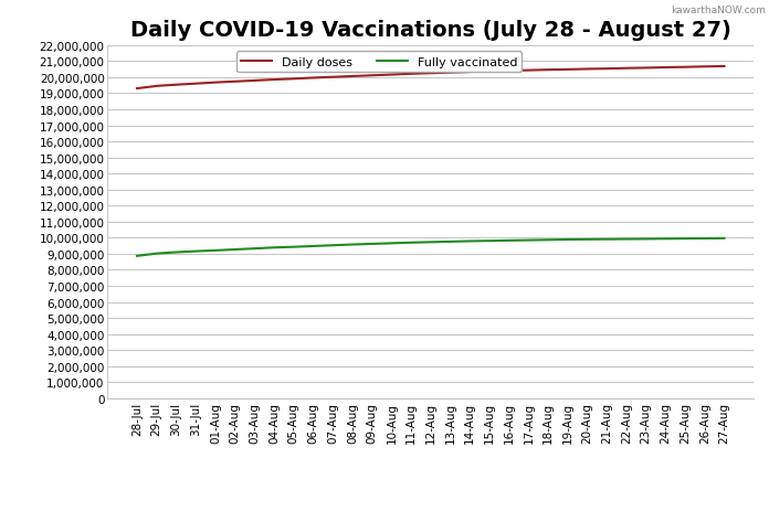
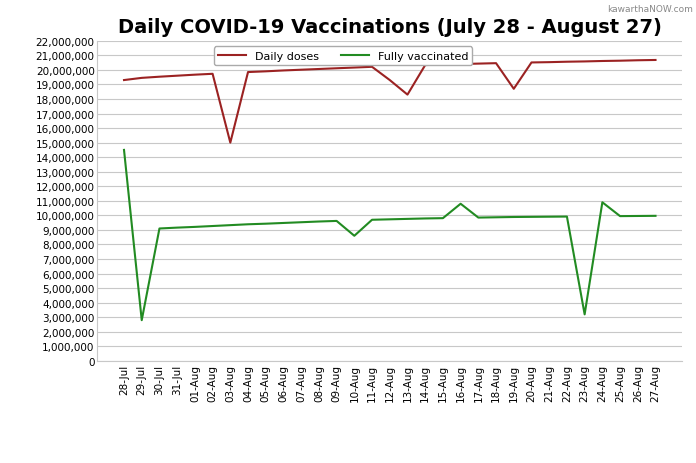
Fully vaccinated/28-Jul: 8,900,000 -> 14,500,000
Fully vaccinated/29-Jul: 9,000,000 -> 2,800,000
Daily doses/03-Aug: 19,800,000 -> 15,000,000
Fully vaccinated/10-Aug: 9,700,000 -> 8,600,000
Daily doses/12-Aug: 20,200,000 -> 19,300,000
Daily doses/13-Aug: 20,300,000 -> 18,300,000
Fully vaccinated/16-Aug: 9,800,000 -> 10,800,000
Daily doses/19-Aug: 20,500,000 -> 18,700,000
Fully vaccinated/23-Aug: 9,900,000 -> 3,200,000
Fully vaccinated/24-Aug: 9,900,000 -> 10,900,000
